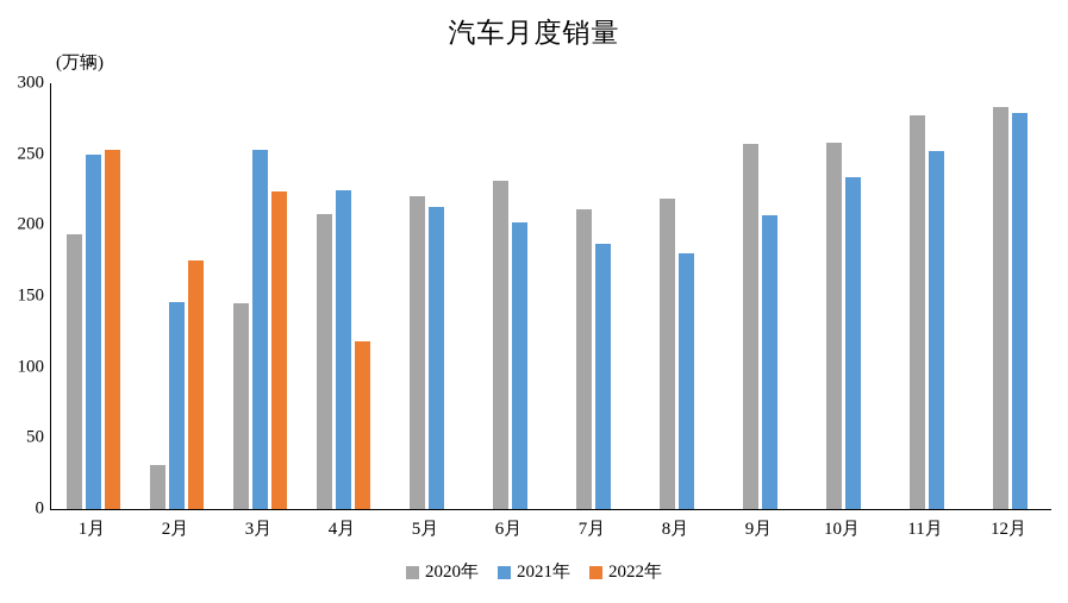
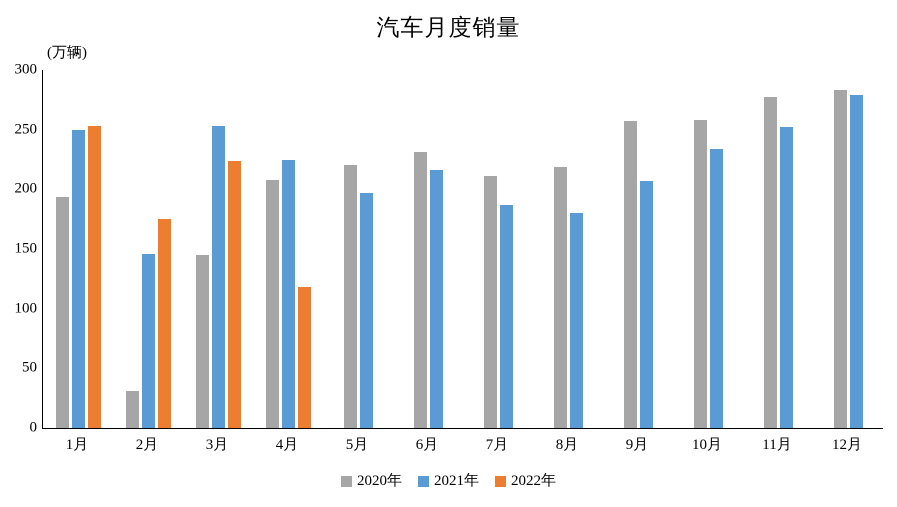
2021年/5月: 213 -> 197
2021年/6月: 202 -> 216
